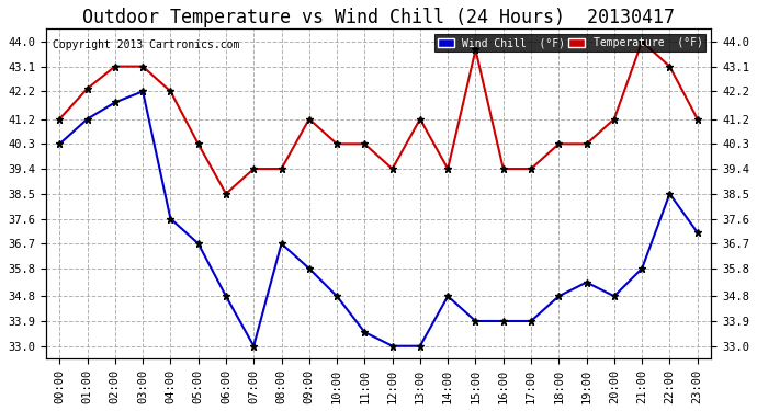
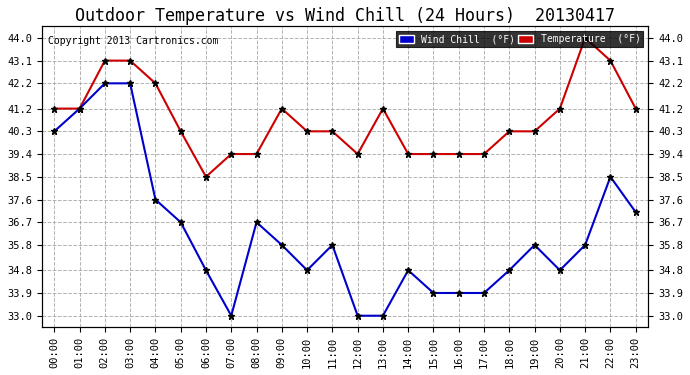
Temperature (°F)/01:00: 42.3 -> 41.2
Wind Chill (°F)/02:00: 41.8 -> 42.2
Wind Chill (°F)/11:00: 33.5 -> 35.8
Temperature (°F)/15:00: 43.7 -> 39.4
Wind Chill (°F)/19:00: 35.3 -> 35.8
